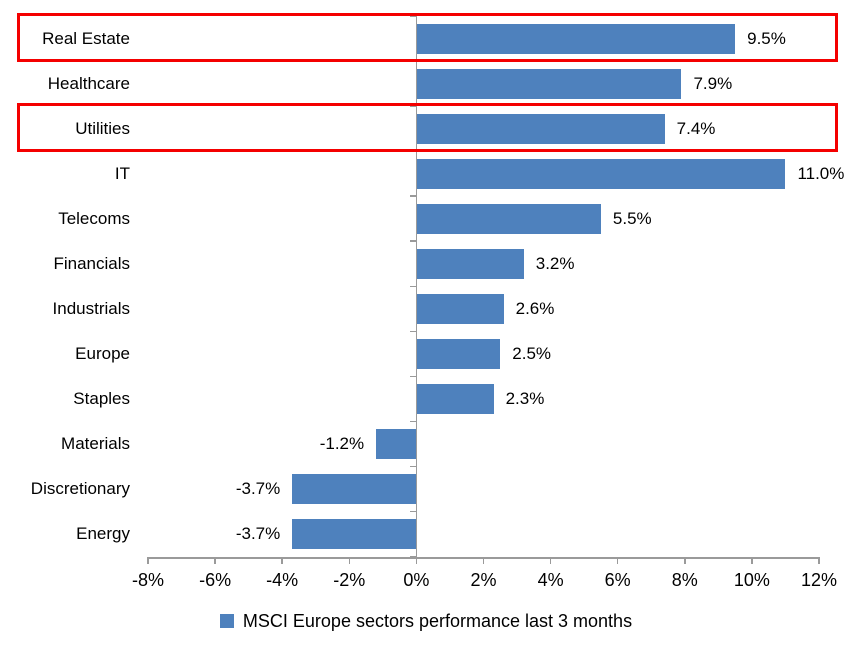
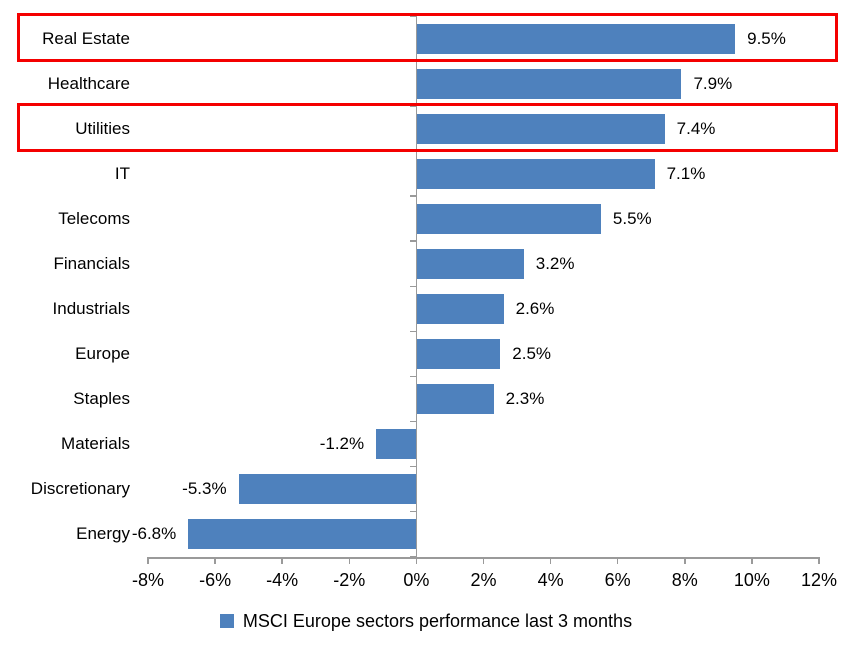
IT: 11.0% -> 7.1%
Discretionary: -3.7% -> -5.3%
Energy: -3.7% -> -6.8%
